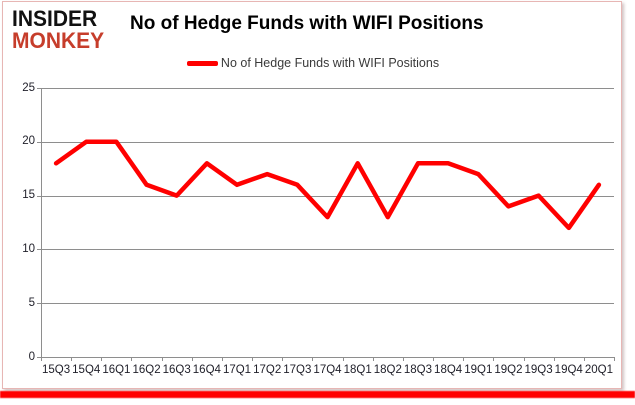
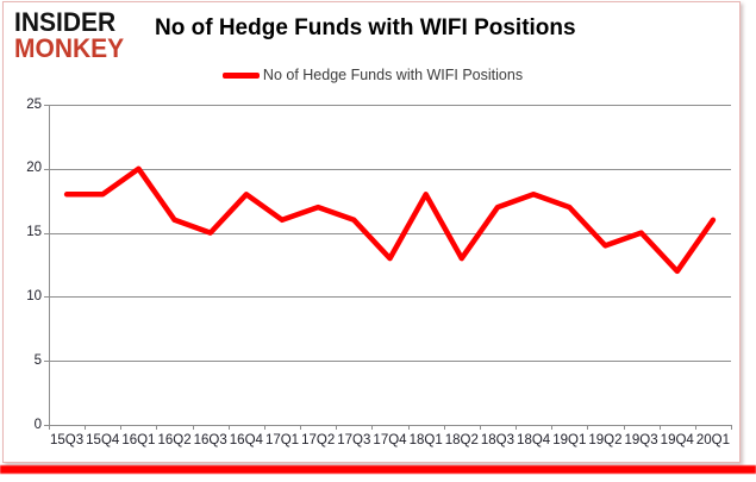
15Q4: 20 -> 18
18Q3: 18 -> 17
